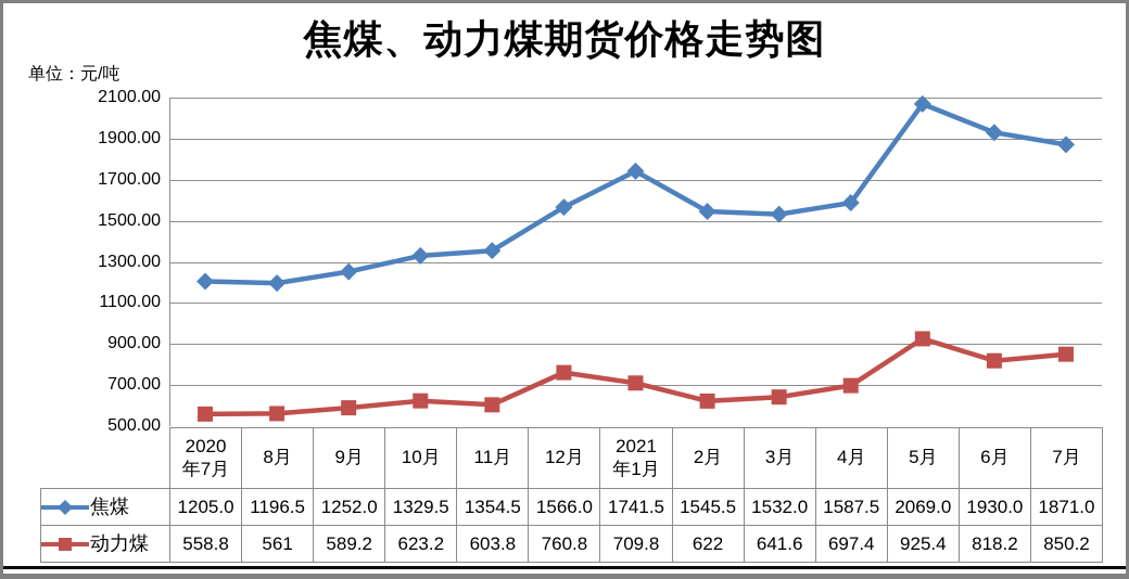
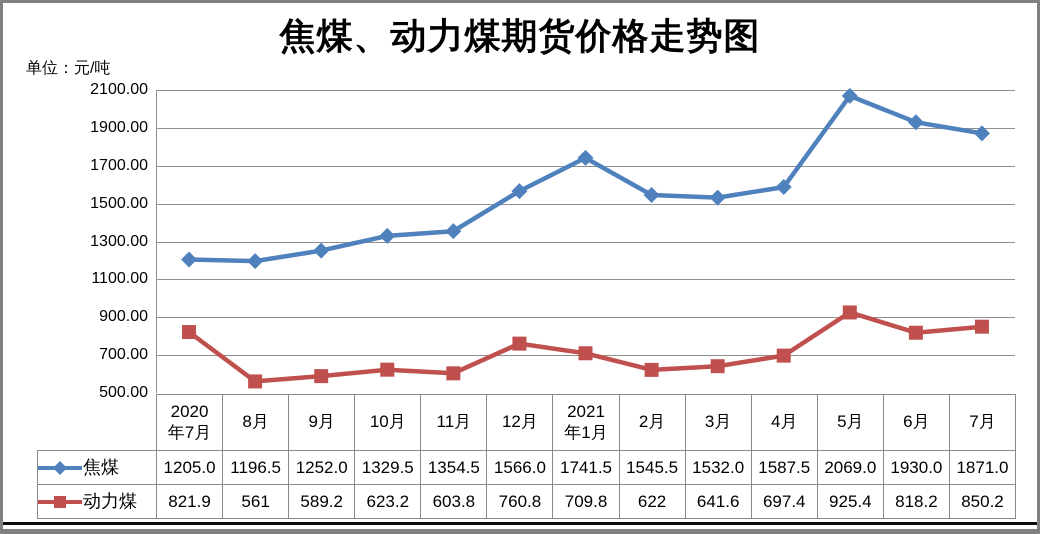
动力煤/2020 年7月: 558.8 -> 821.9
